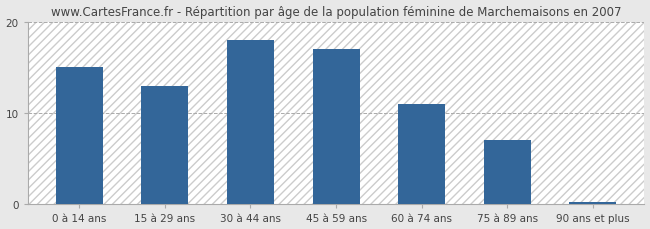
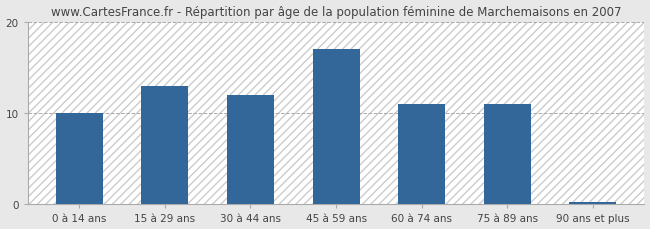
0 à 14 ans: 15.0 -> 10.0
30 à 44 ans: 18.0 -> 12.0
75 à 89 ans: 7.0 -> 11.0
